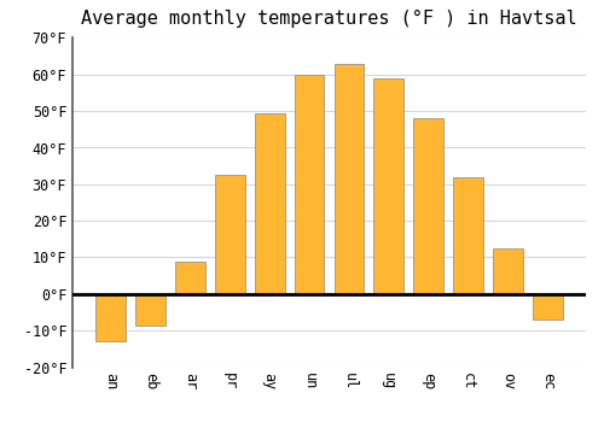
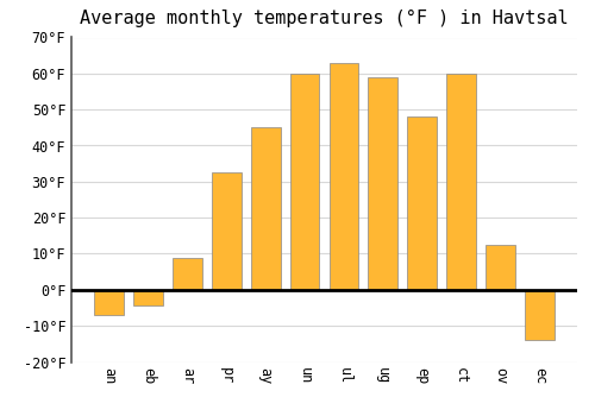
an: -13.0°F -> -7.0°F
eb: -8.5°F -> -4.5°F
ay: 49.5°F -> 45.0°F
ct: 32.0°F -> 60.0°F
ec: -7.0°F -> -14.0°F
